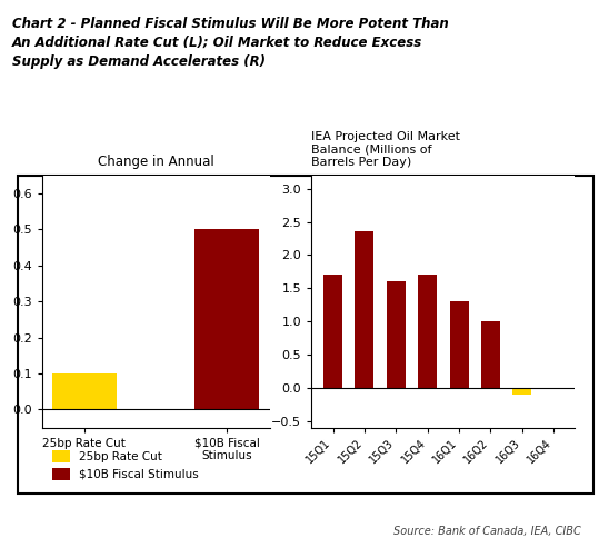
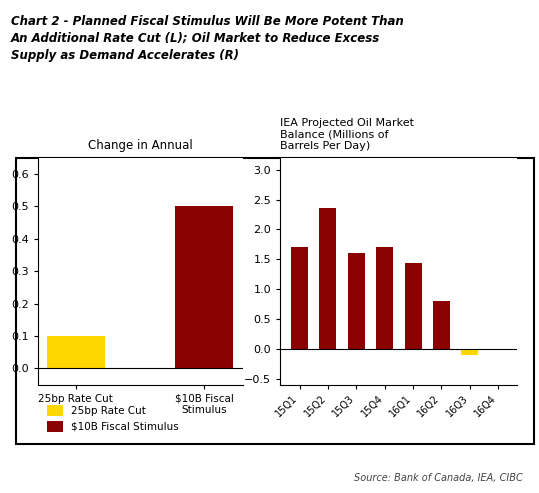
16Q1: 1.30 -> 1.44
16Q2: 1.00 -> 0.80
